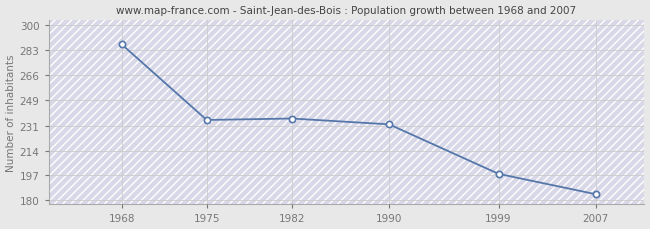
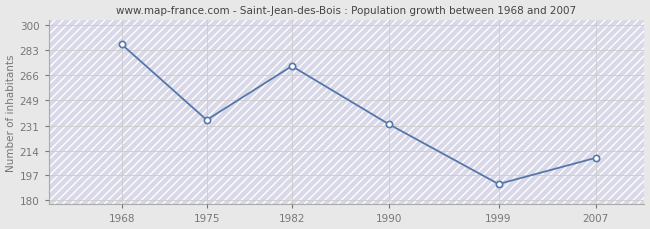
1982: 236 -> 272
1999: 198 -> 191
2007: 184 -> 209
